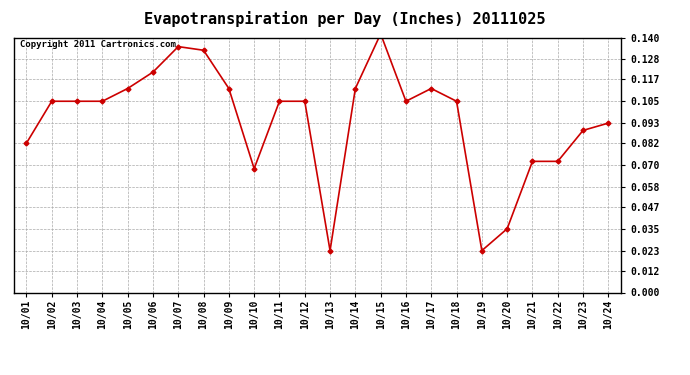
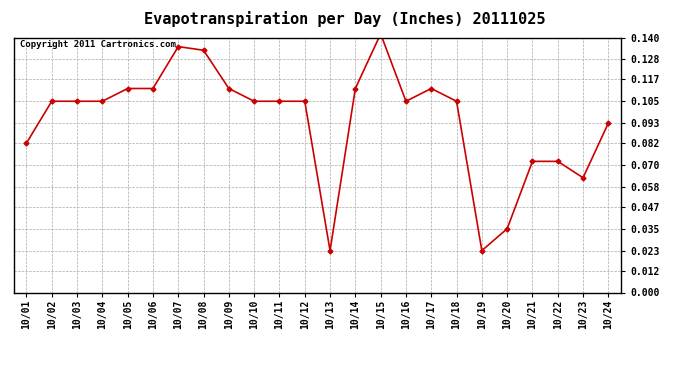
10/06: 0.121 -> 0.112
10/10: 0.068 -> 0.105
10/23: 0.089 -> 0.063
